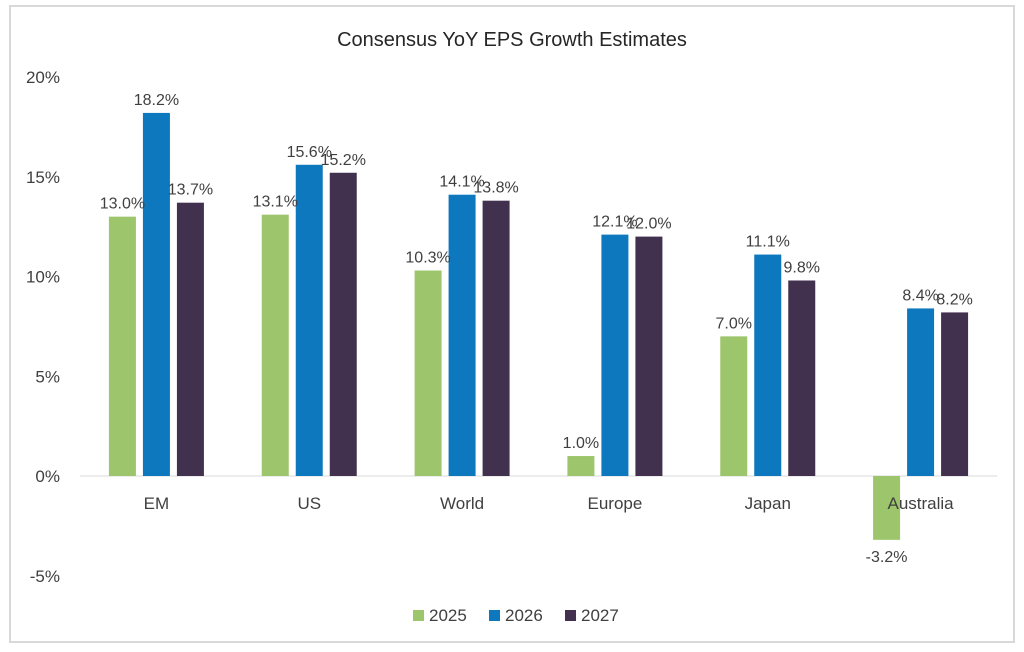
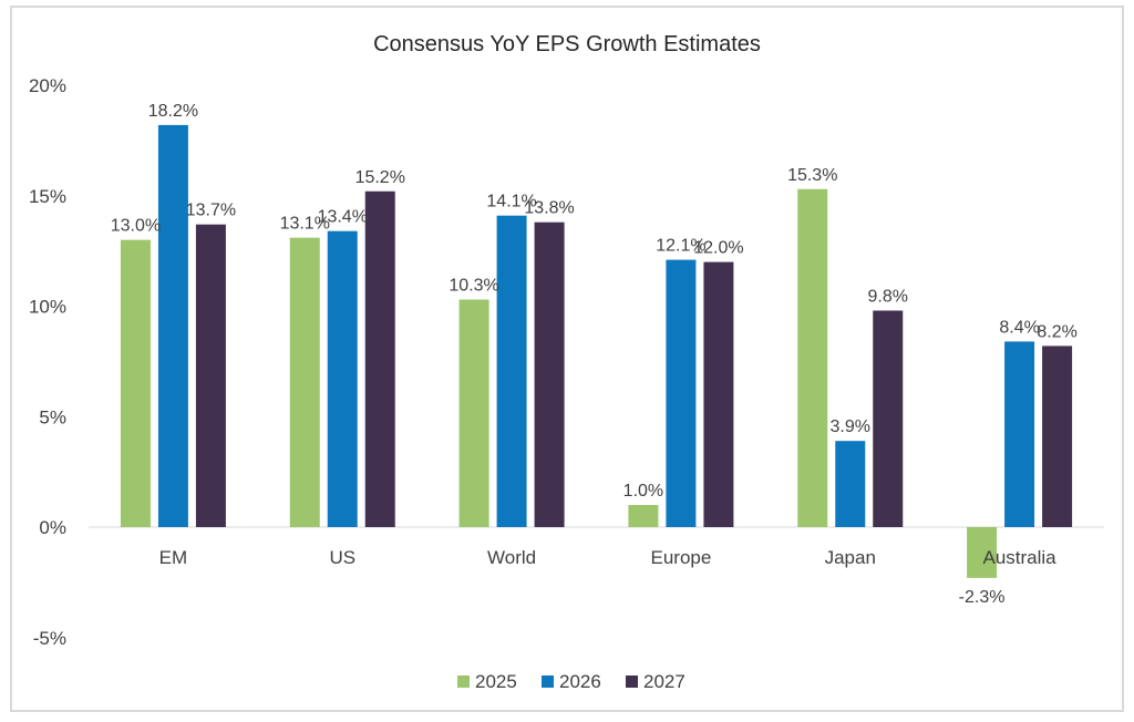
2026/US: 15.6% -> 13.4%
2025/Japan: 7.0% -> 15.3%
2026/Japan: 11.1% -> 3.9%
2025/Australia: -3.2% -> -2.3%
